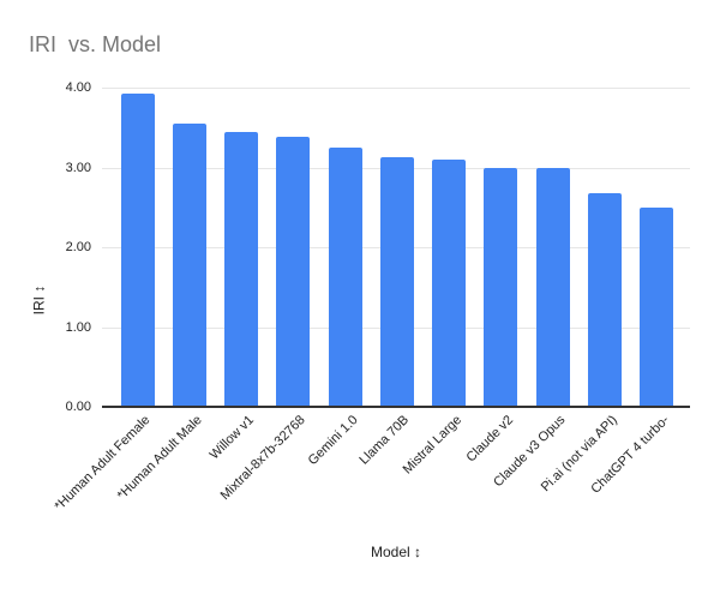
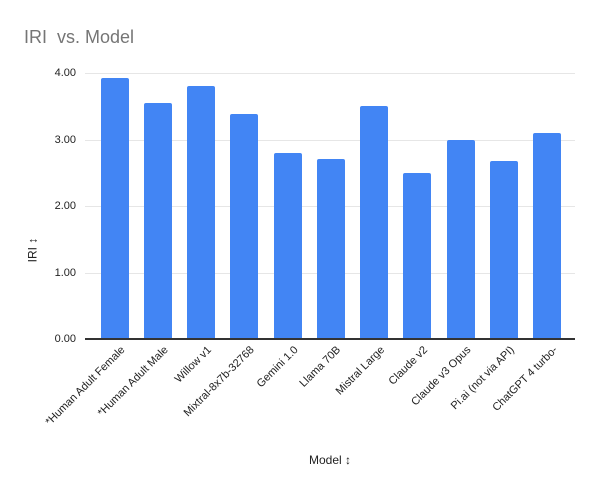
Willow v1: 3.4 -> 3.8
Gemini 1.0: 3.2 -> 2.8
Llama 70B: 3.1 -> 2.7
Mistral Large: 3.1 -> 3.5
Claude v2: 3.0 -> 2.5
ChatGPT 4 turbo-: 2.5 -> 3.1
